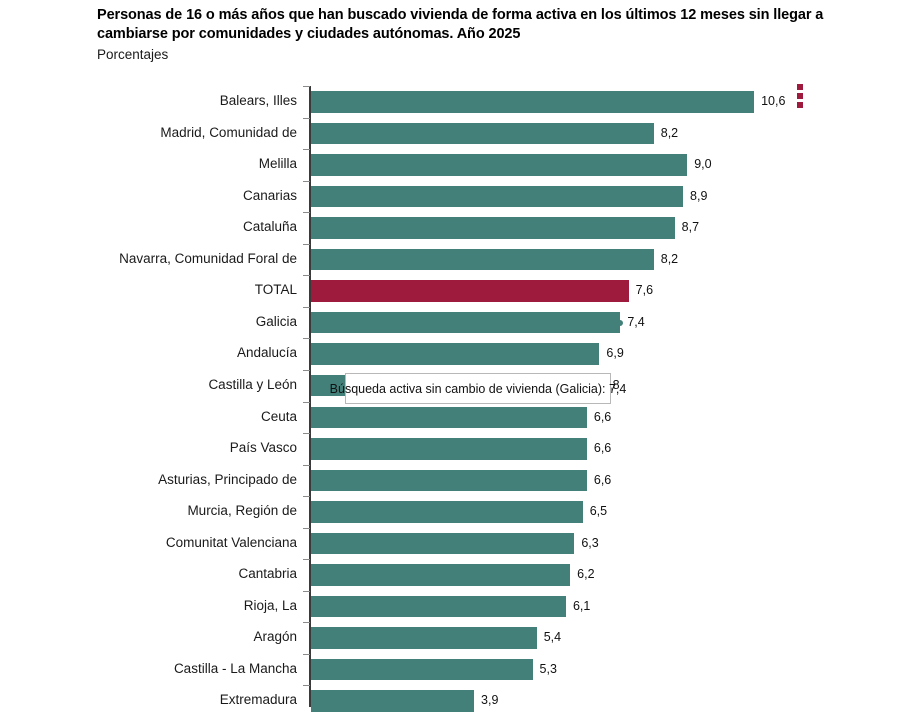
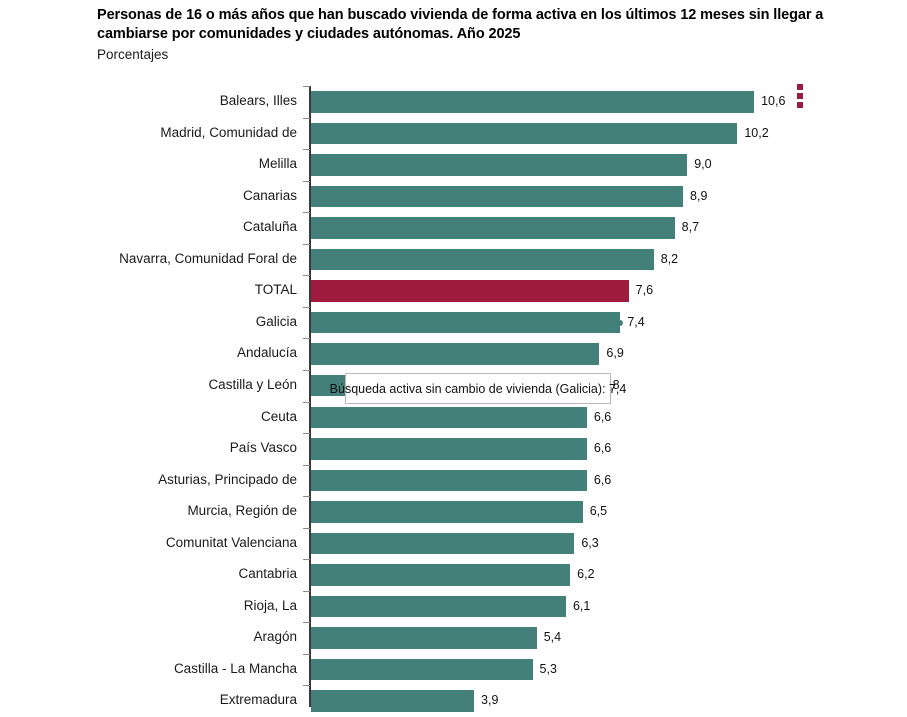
Madrid, Comunidad de: 8,2 -> 10,2
